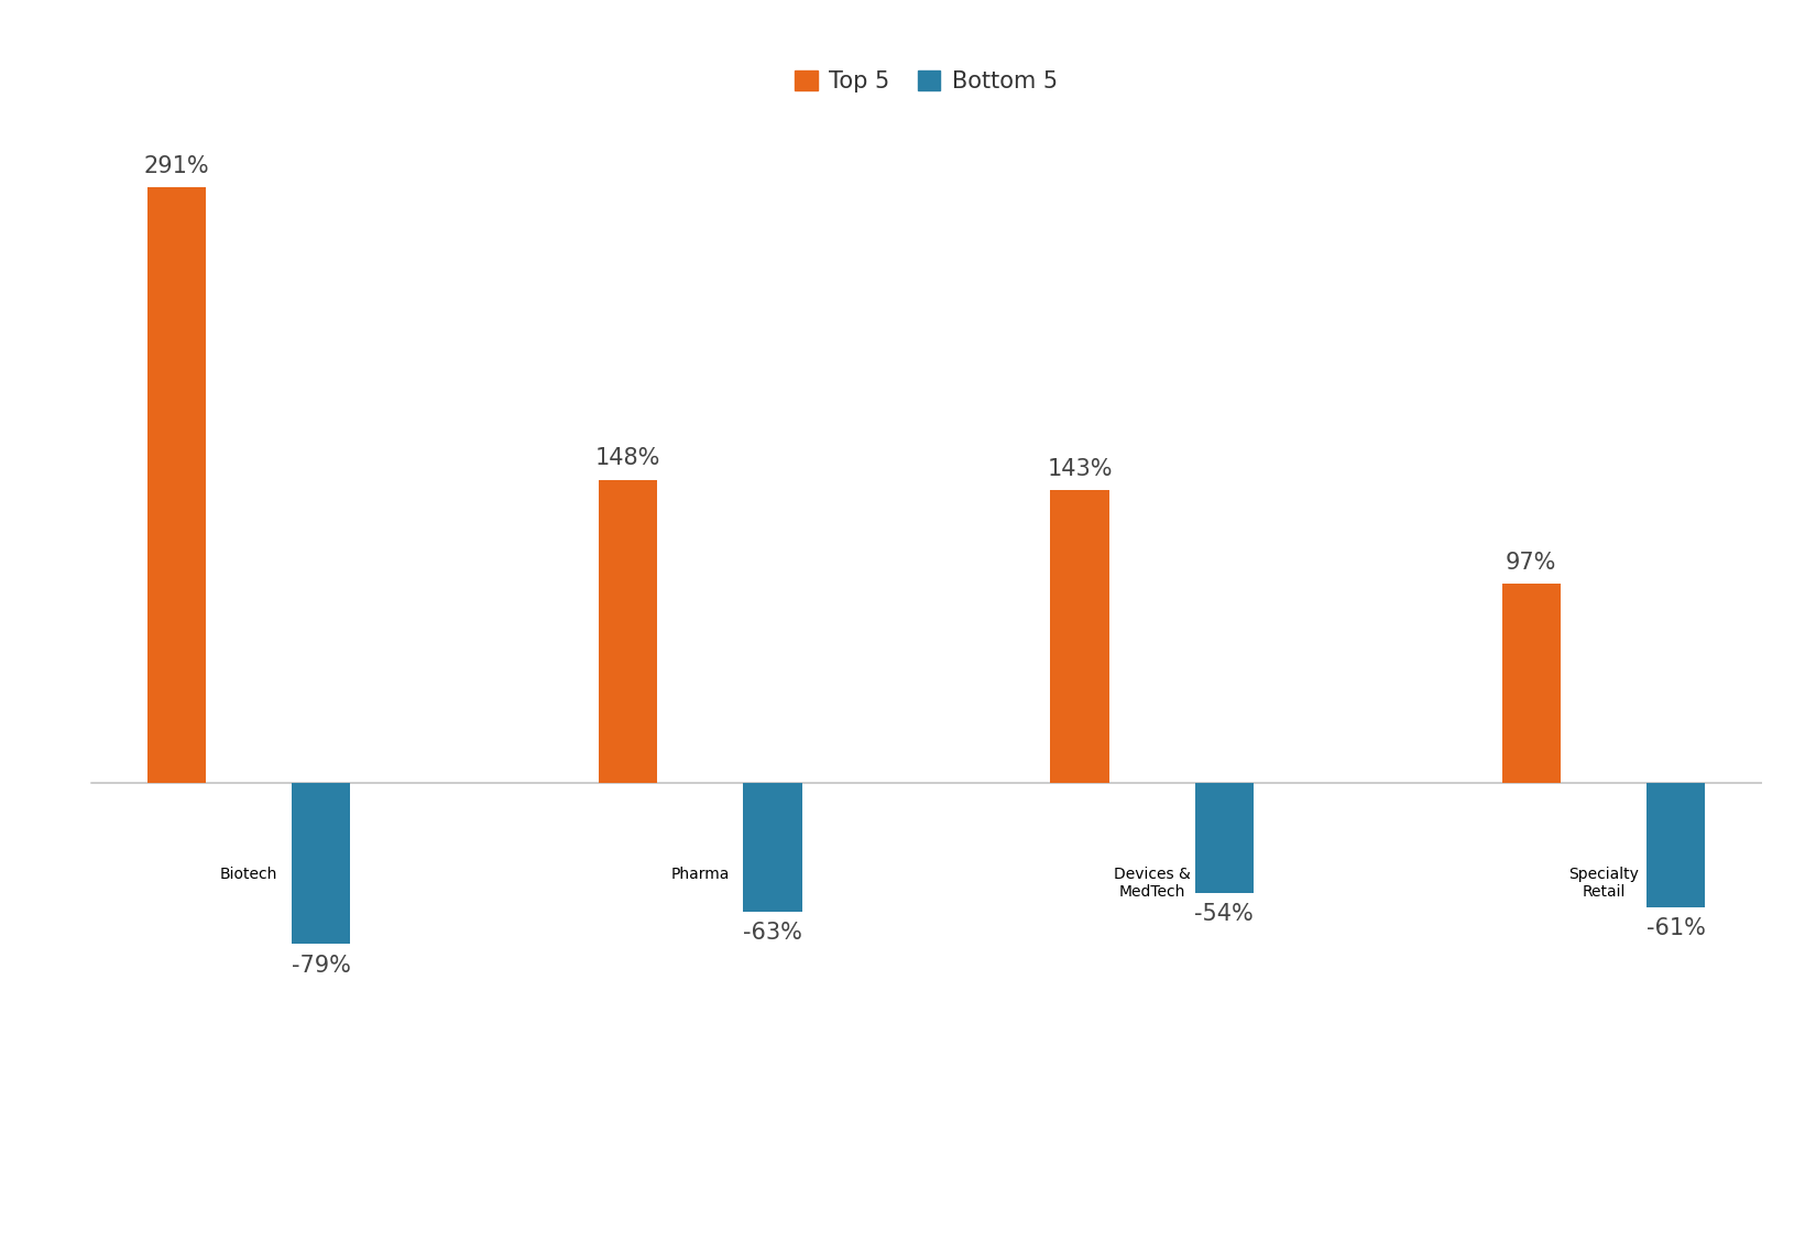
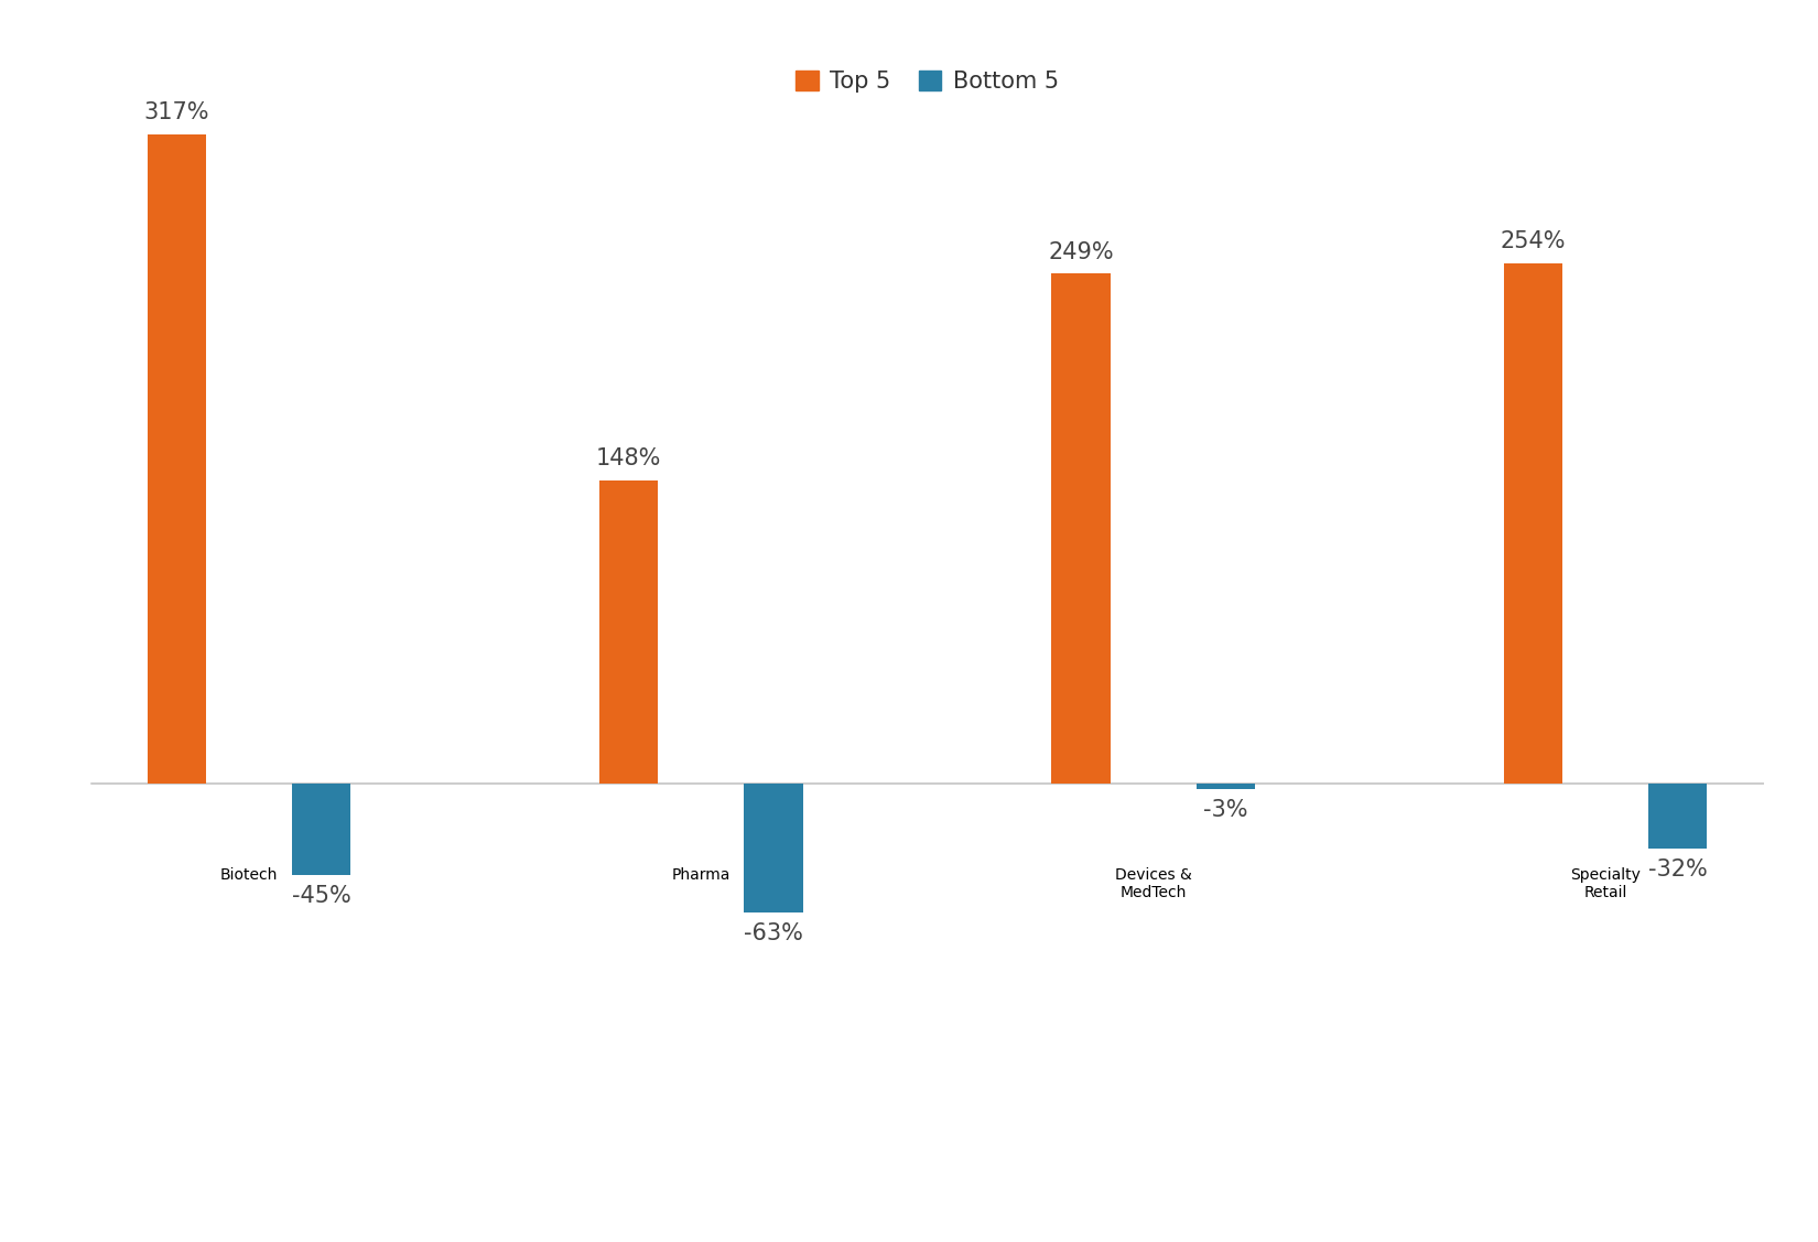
Top 5/Biotech: 291% -> 317%
Bottom 5/Biotech: -79% -> -45%
Top 5/Devices & MedTech: 143% -> 249%
Bottom 5/Devices & MedTech: -54% -> -3%
Top 5/Specialty Retail: 97% -> 254%
Bottom 5/Specialty Retail: -61% -> -32%
